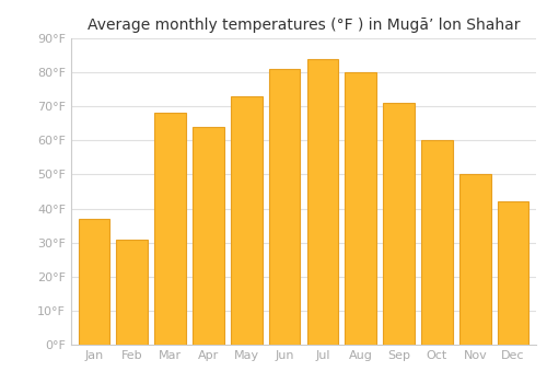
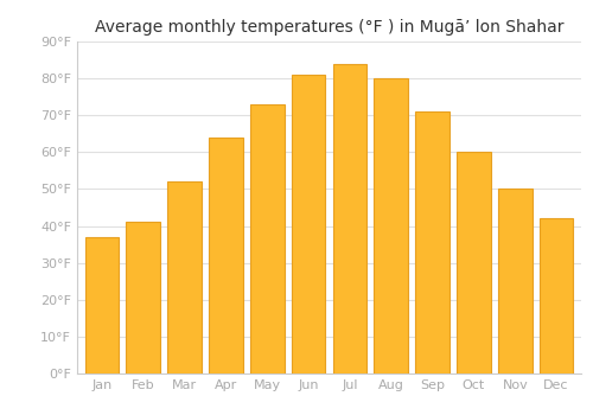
Feb: 31°F -> 41°F
Mar: 68°F -> 52°F
